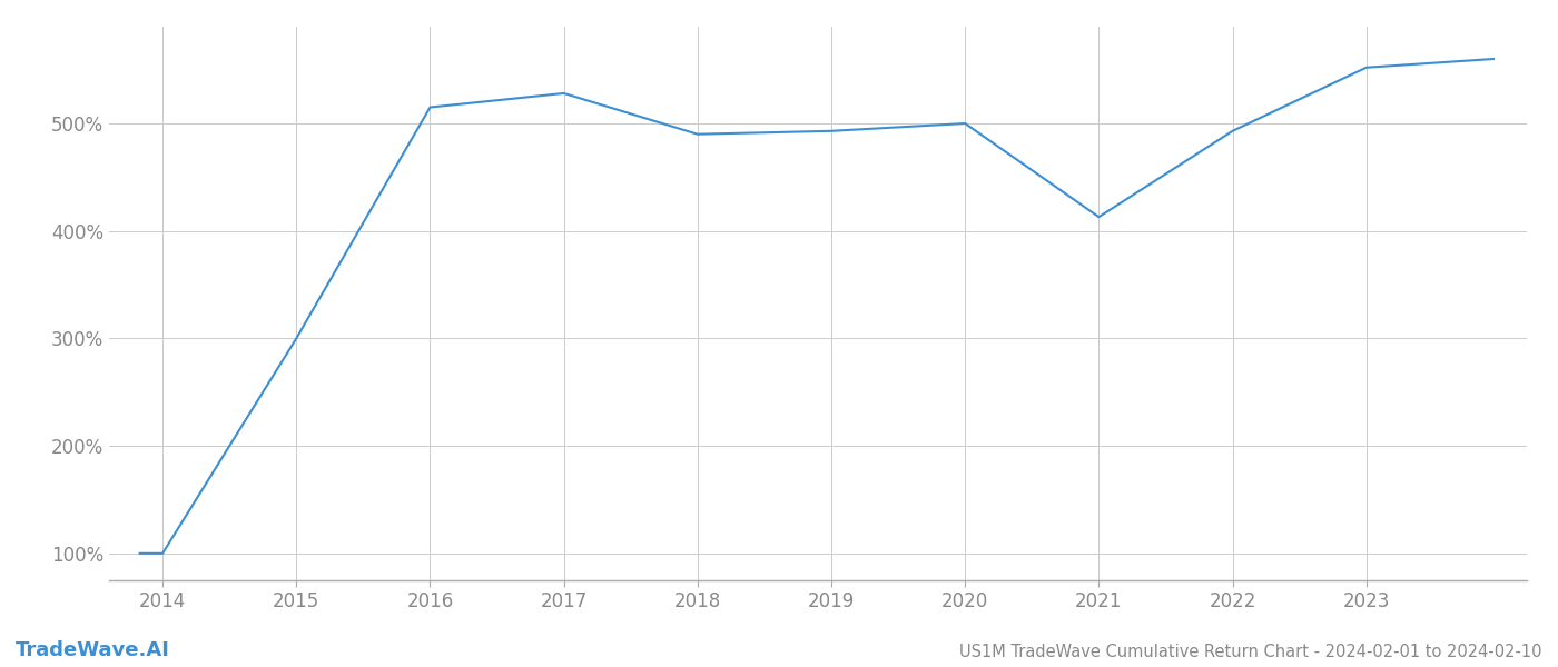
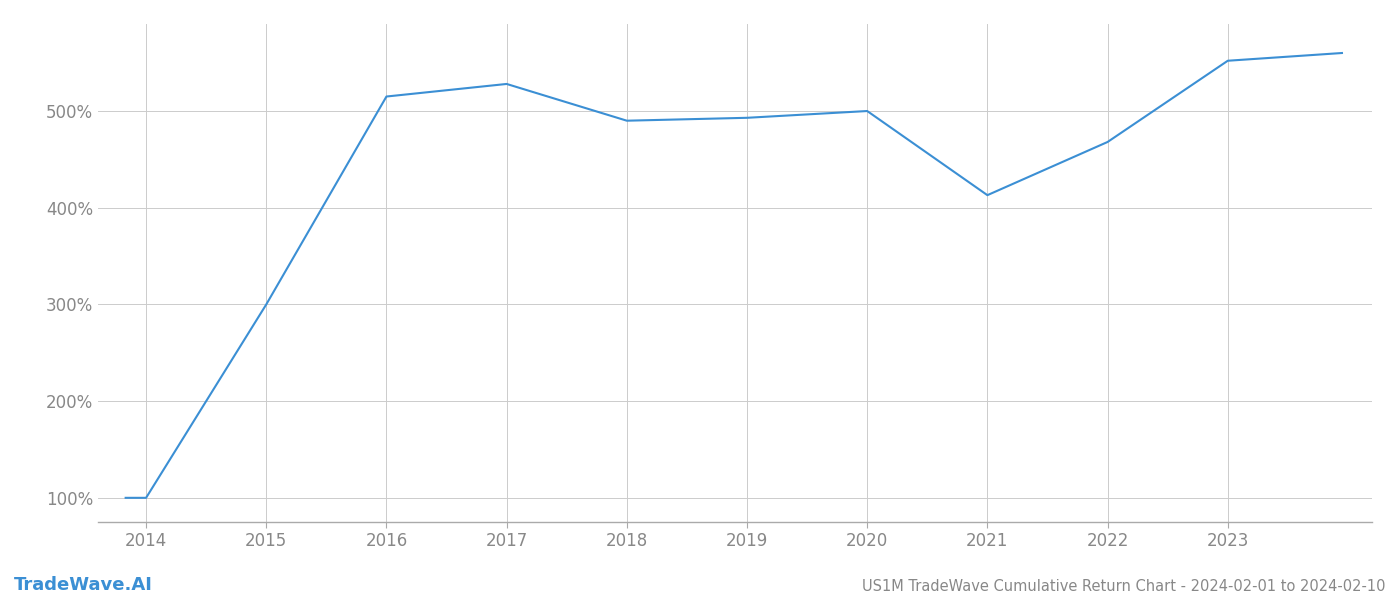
2022: 493% -> 468%
